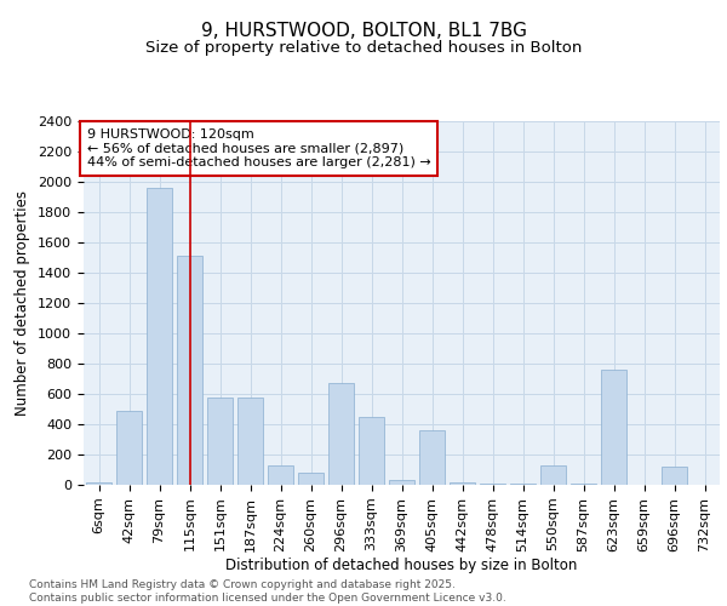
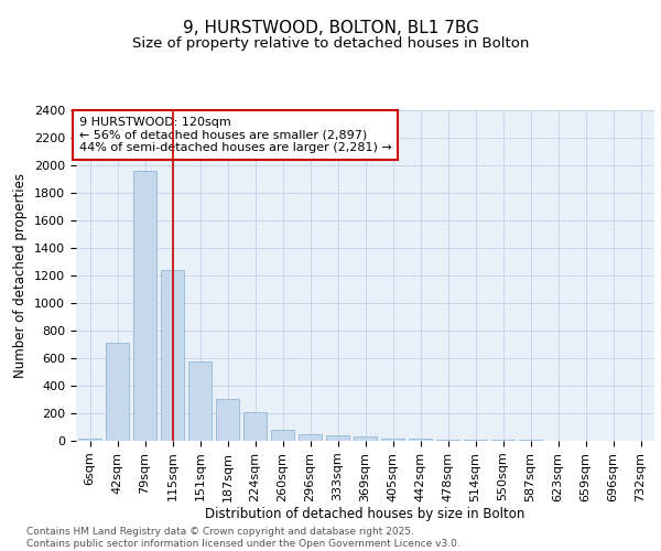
42sqm: 490 -> 710
115sqm: 1510 -> 1240
187sqm: 580 -> 300
224sqm: 130 -> 200
296sqm: 670 -> 40
333sqm: 450 -> 40
405sqm: 360 -> 20
550sqm: 130 -> 0
623sqm: 760 -> 0
696sqm: 120 -> 0
